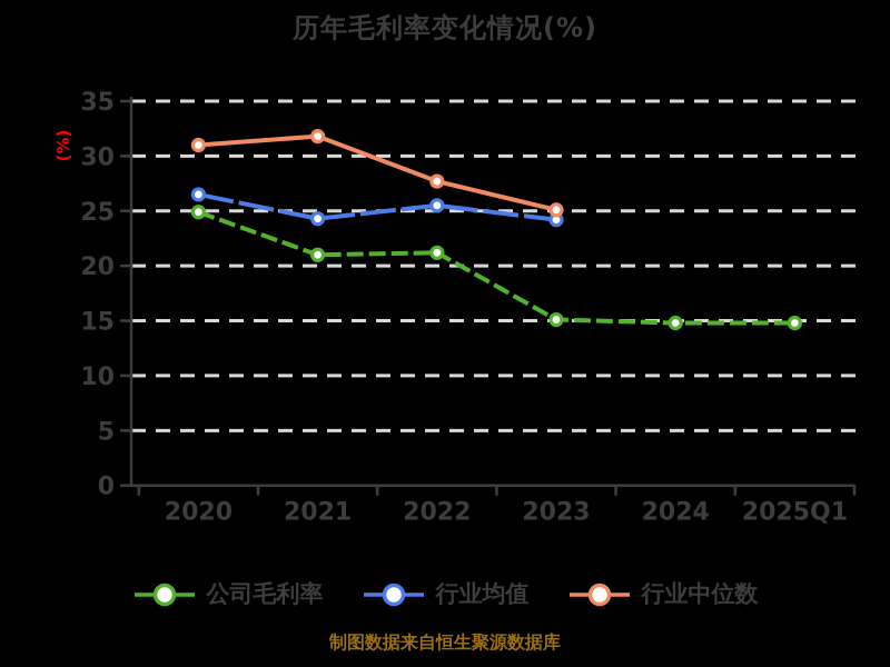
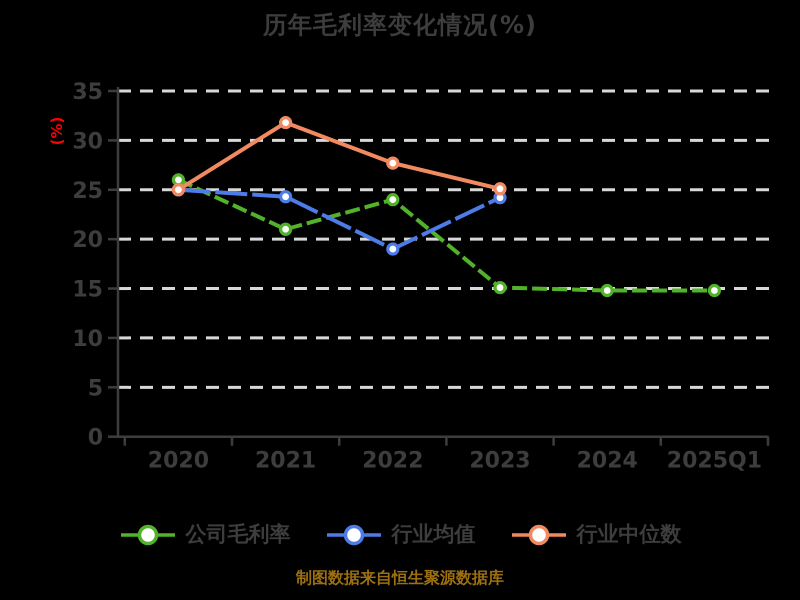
公司毛利率/2020: 25 -> 26
行业均值/2020: 26 -> 25
行业中位数/2020: 31 -> 25
公司毛利率/2022: 21 -> 24
行业均值/2022: 26 -> 19
